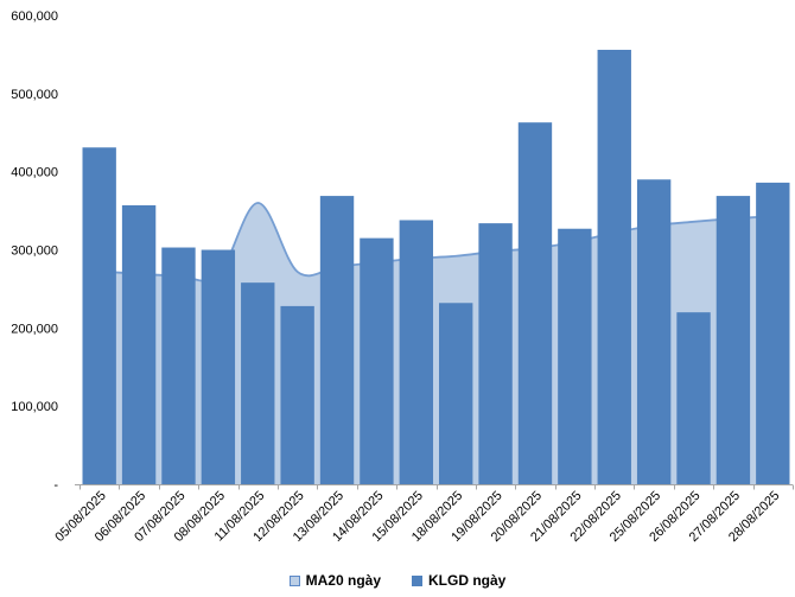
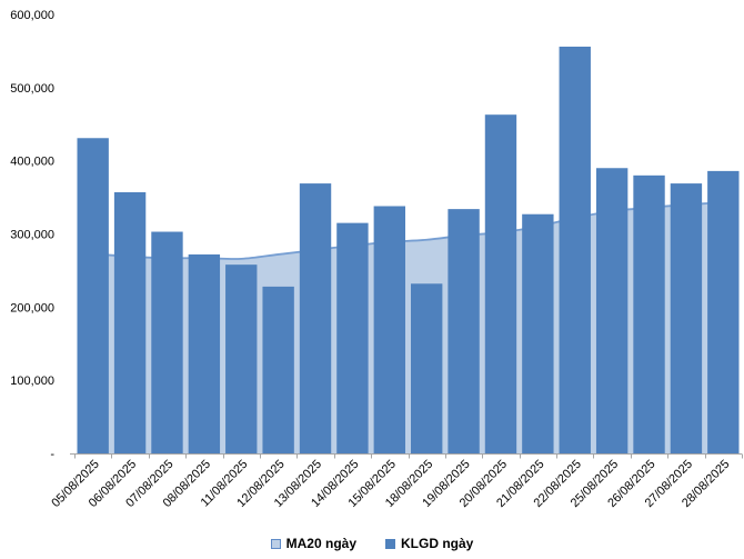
KLGD ngày/08/08/2025: 300000 -> 270000
MA20 ngày/11/08/2025: 360000 -> 270000
KLGD ngày/26/08/2025: 220000 -> 380000
